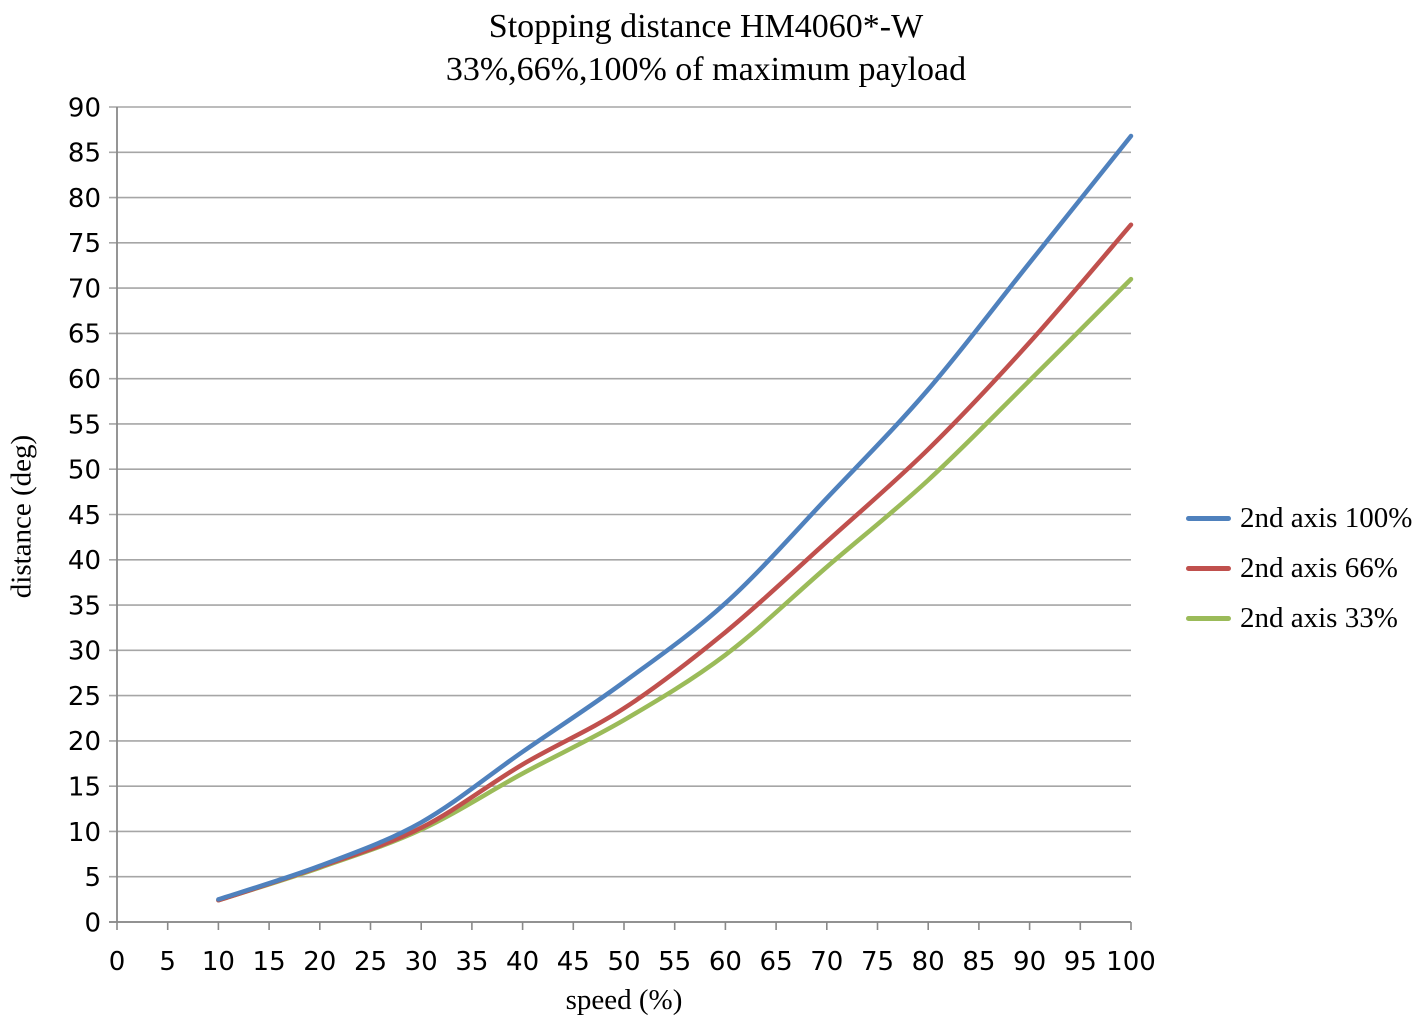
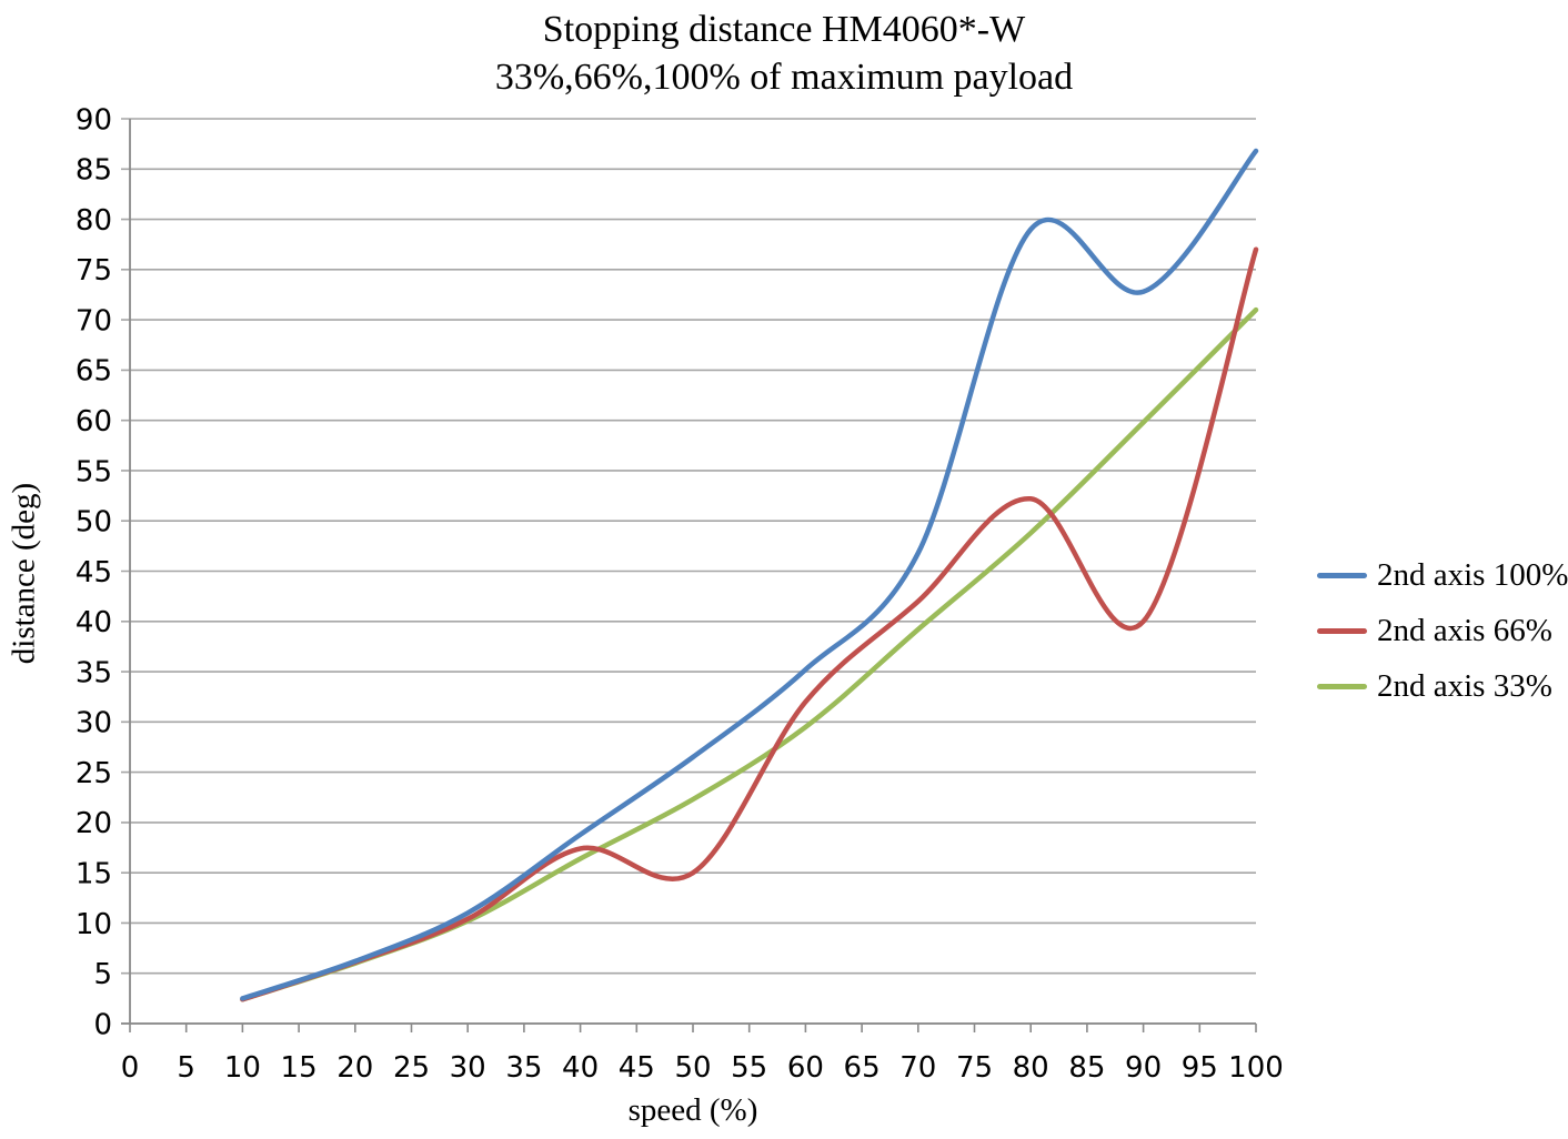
2nd axis 66%/50: 24 -> 15
2nd axis 100%/80: 59 -> 79
2nd axis 66%/90: 64 -> 40
